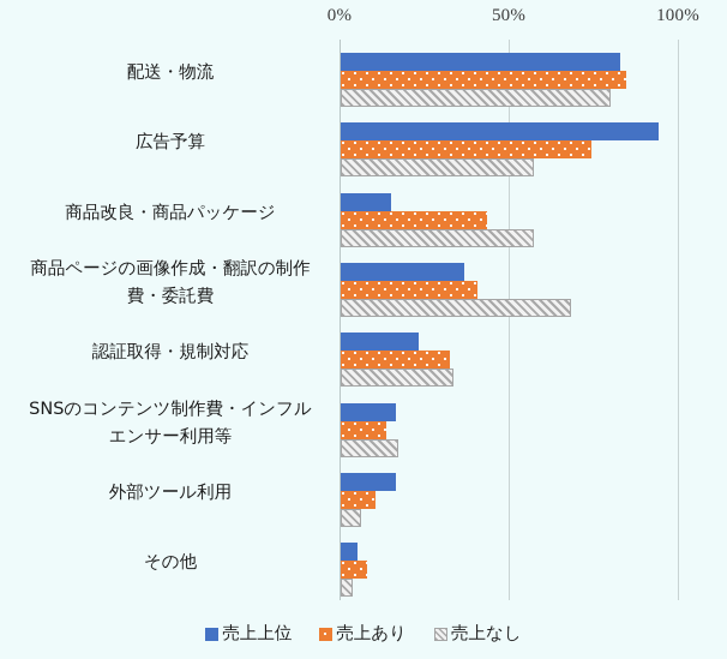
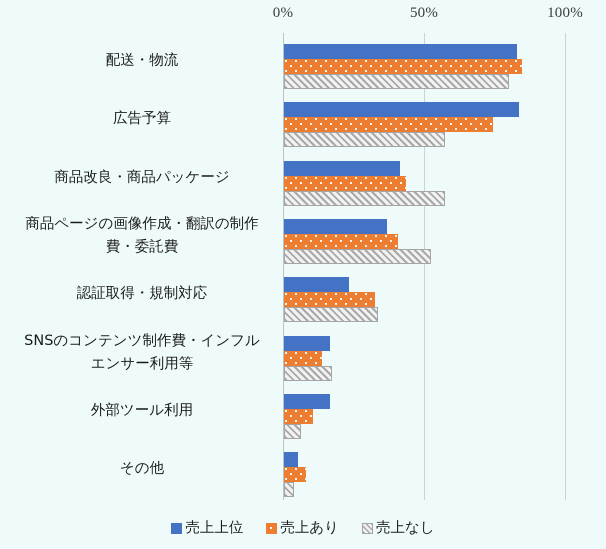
売上上位/広告予算: 94% -> 83%
売上上位/商品改良・商品パッケージ: 15% -> 41%
売上なし/商品ページの画像作成・翻訳の制作費・委託費: 68% -> 52%
